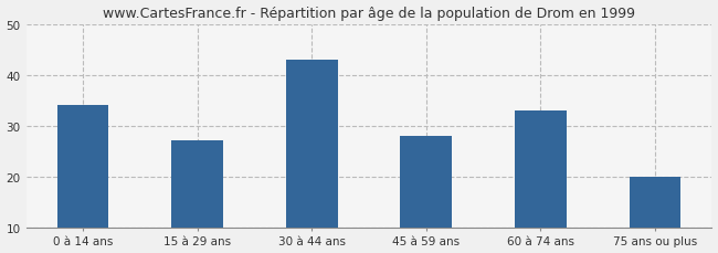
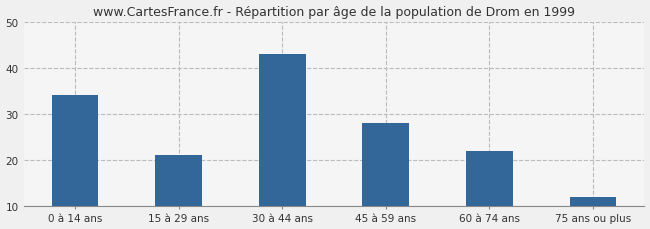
15 à 29 ans: 27 -> 21
60 à 74 ans: 33 -> 22
75 ans ou plus: 20 -> 12
